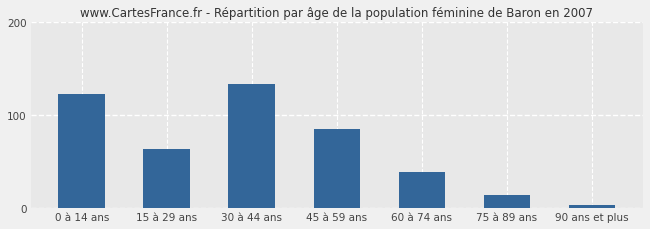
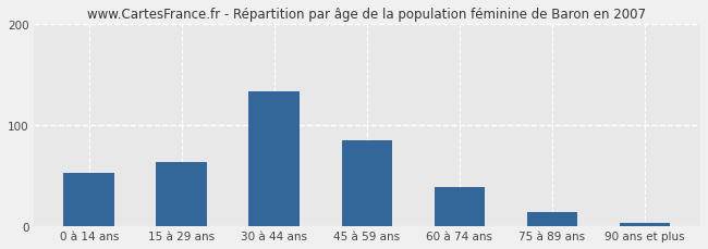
0 à 14 ans: 122 -> 52
